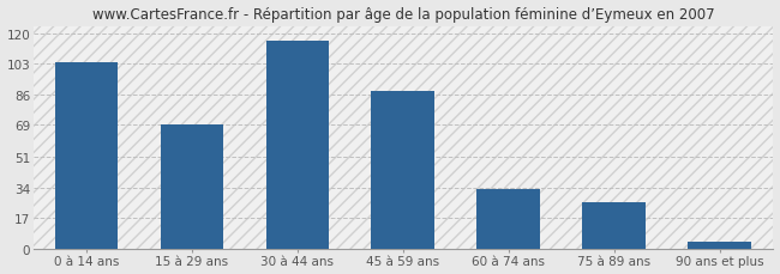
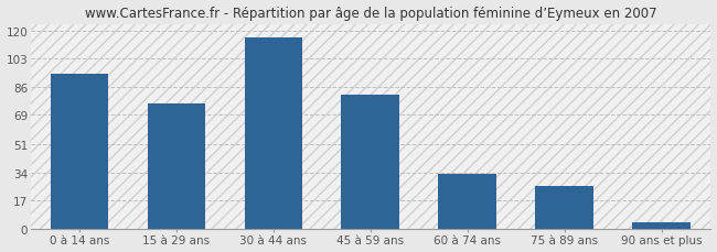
0 à 14 ans: 104 -> 94
15 à 29 ans: 69 -> 76
45 à 59 ans: 88 -> 81
